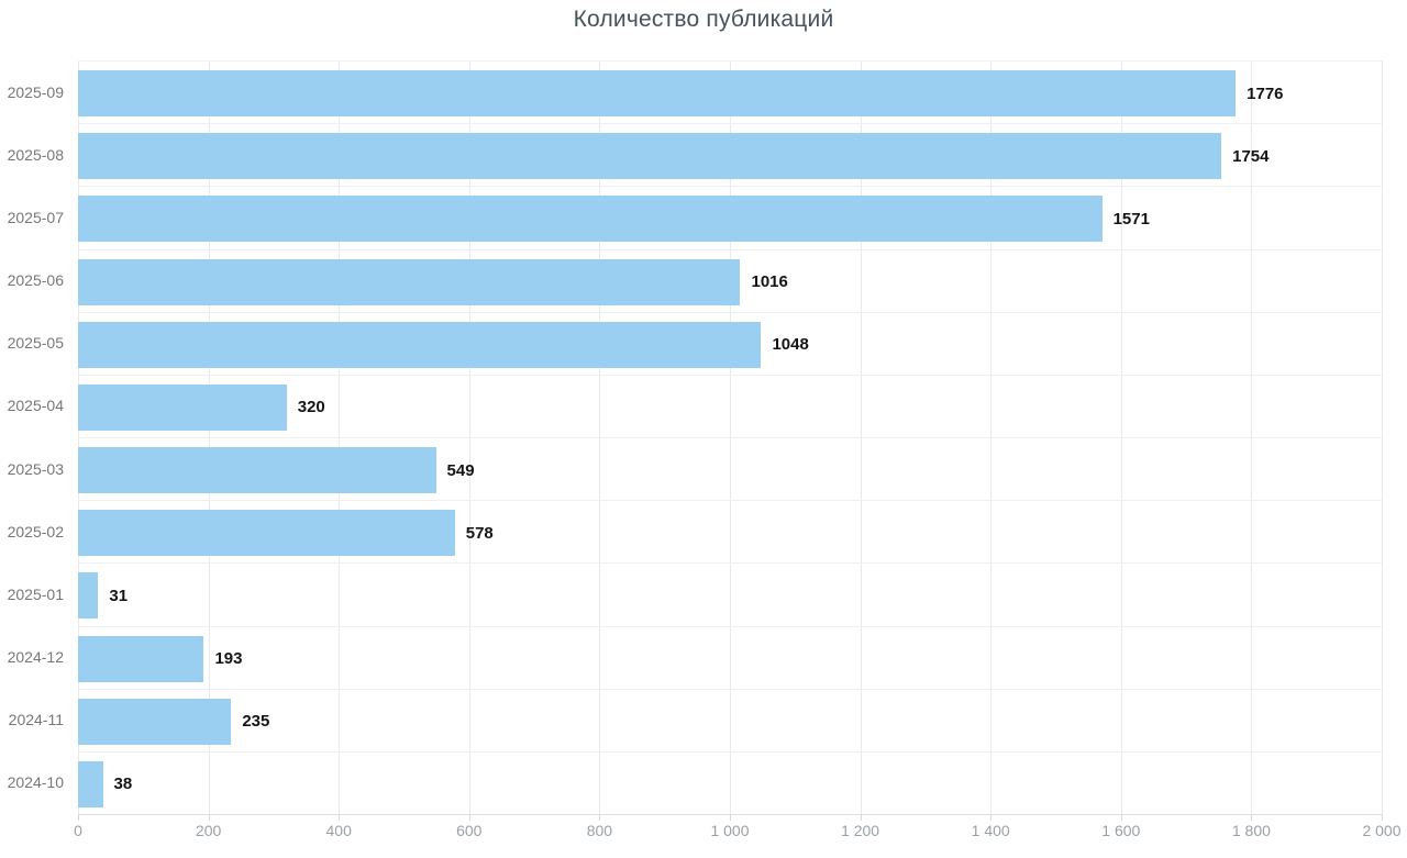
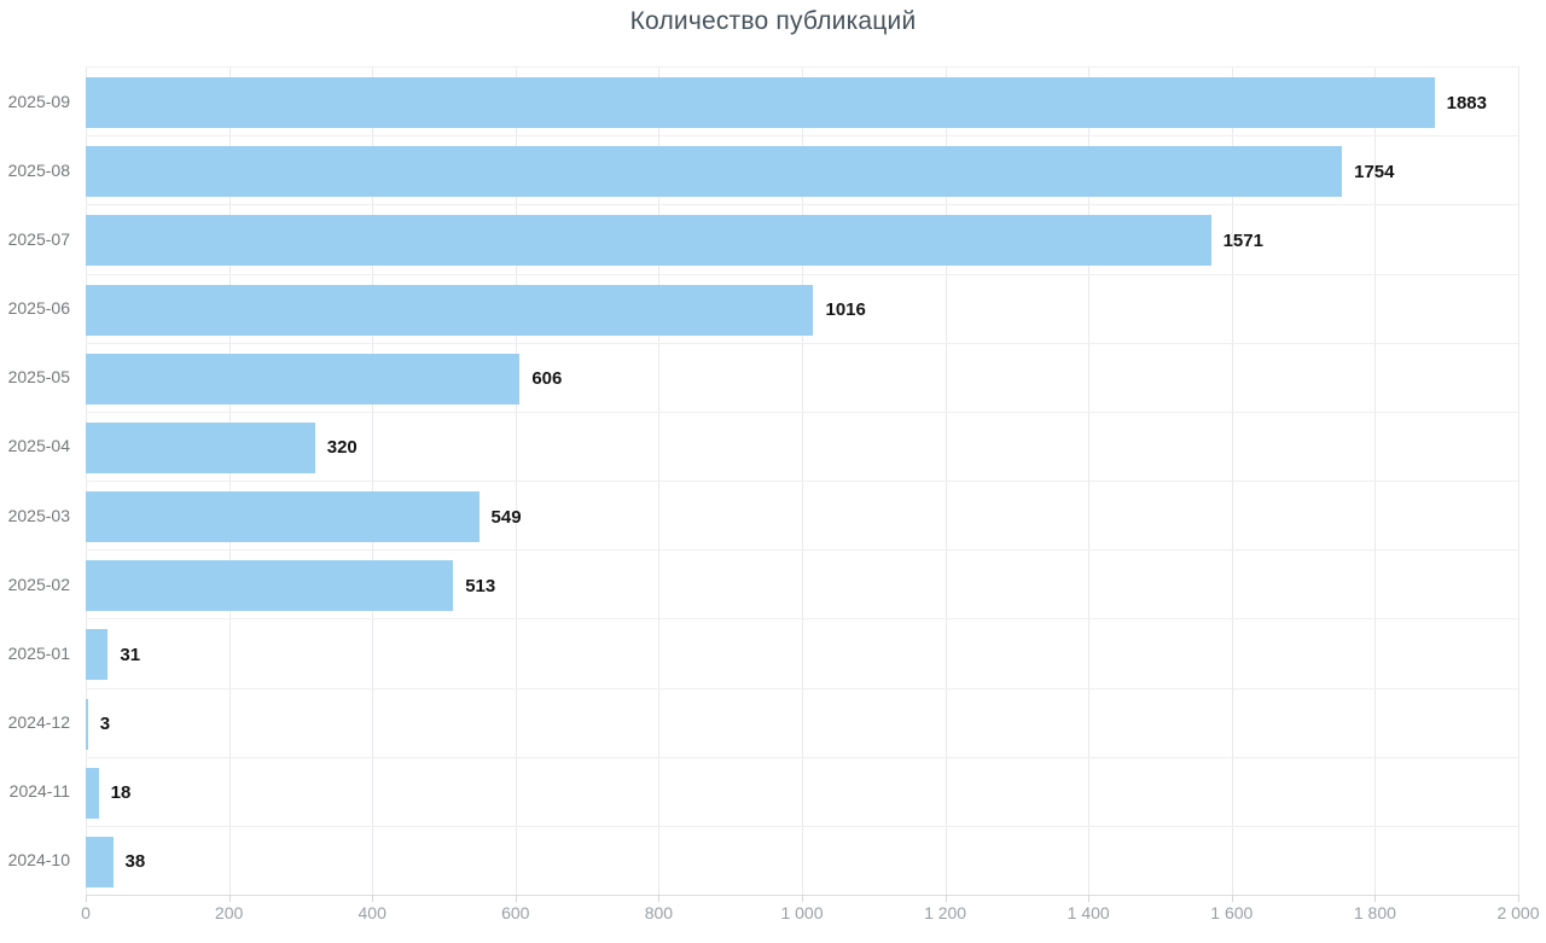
2025-09: 1776 -> 1883
2025-05: 1048 -> 606
2025-02: 578 -> 513
2024-12: 193 -> 3
2024-11: 235 -> 18
